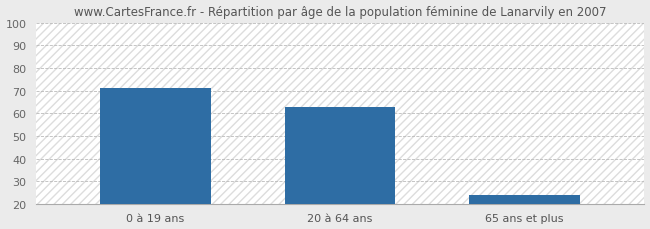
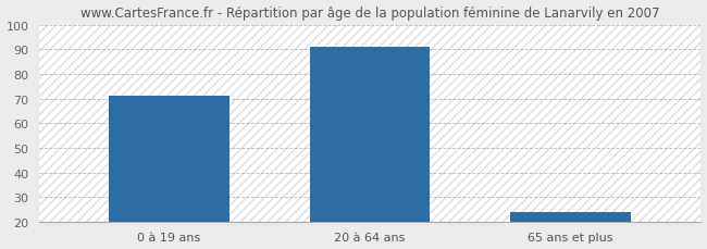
20 à 64 ans: 63 -> 91
